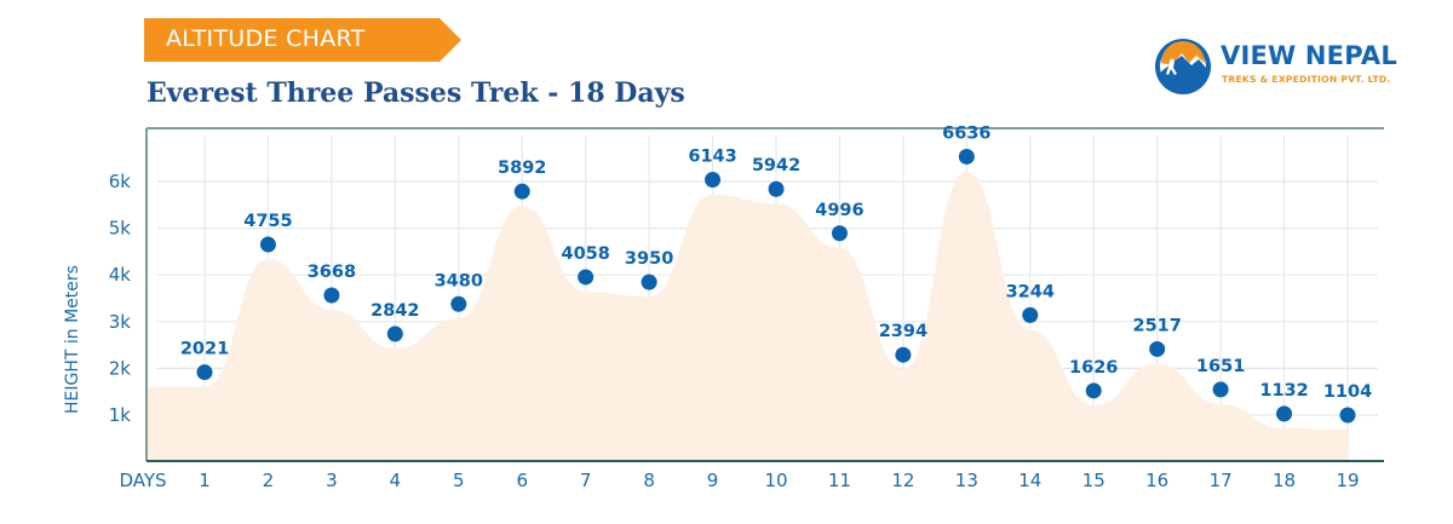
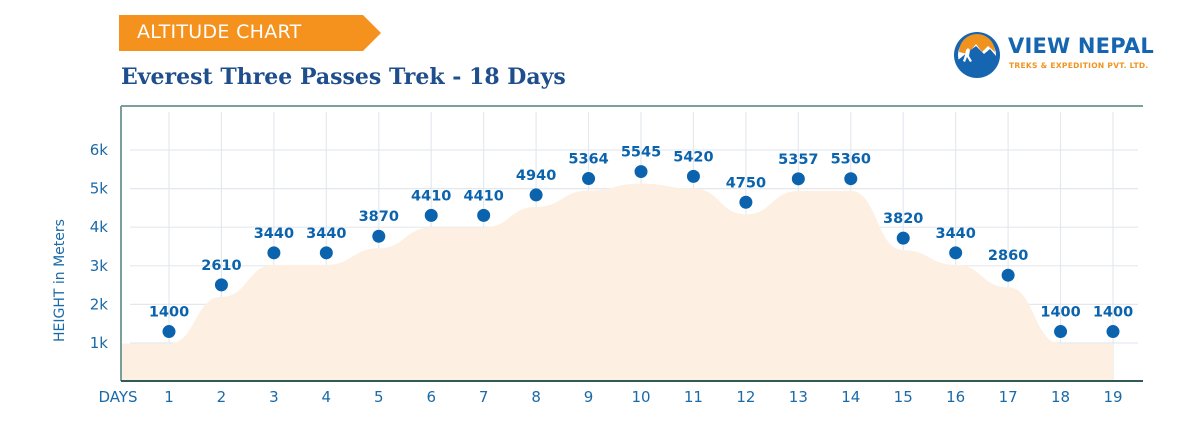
1: 2021 -> 1400
2: 4755 -> 2610
3: 3668 -> 3440
4: 2842 -> 3440
5: 3480 -> 3870
6: 5892 -> 4410
7: 4058 -> 4410
8: 3950 -> 4940
9: 6143 -> 5364
10: 5942 -> 5545
11: 4996 -> 5420
12: 2394 -> 4750
13: 6636 -> 5357
14: 3244 -> 5360
15: 1626 -> 3820
16: 2517 -> 3440
17: 1651 -> 2860
18: 1132 -> 1400
19: 1104 -> 1400
